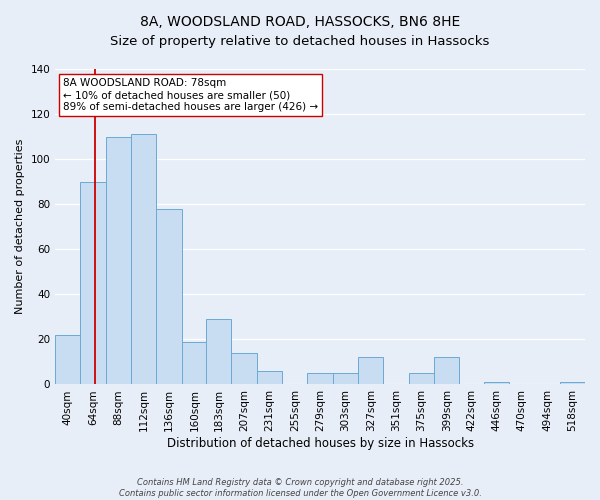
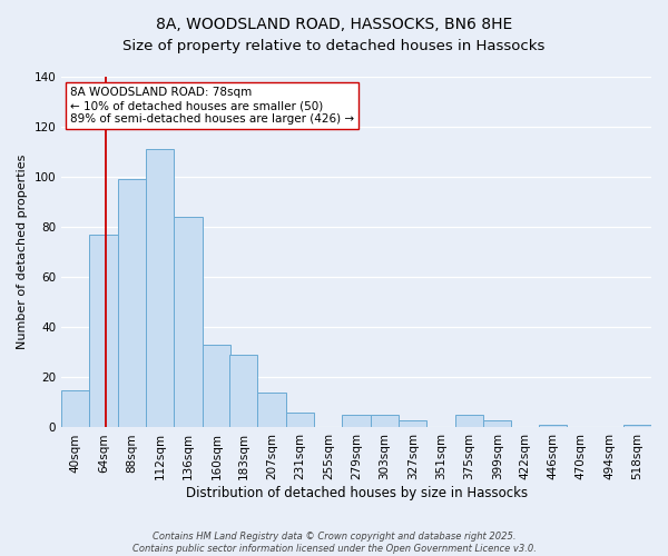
40sqm: 22 -> 15
64sqm: 90 -> 77
88sqm: 110 -> 99
136sqm: 78 -> 84
160sqm: 19 -> 33
327sqm: 12 -> 3
399sqm: 12 -> 3
